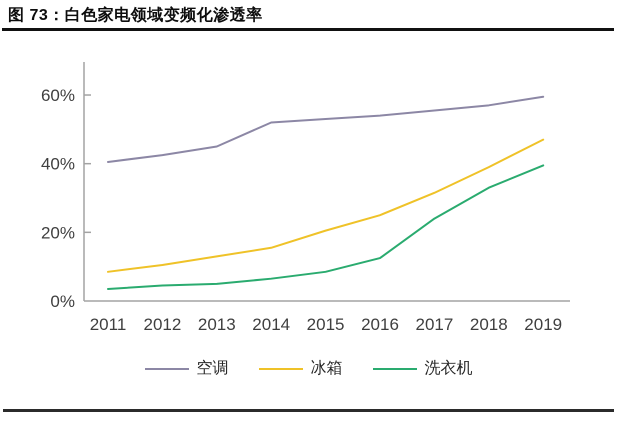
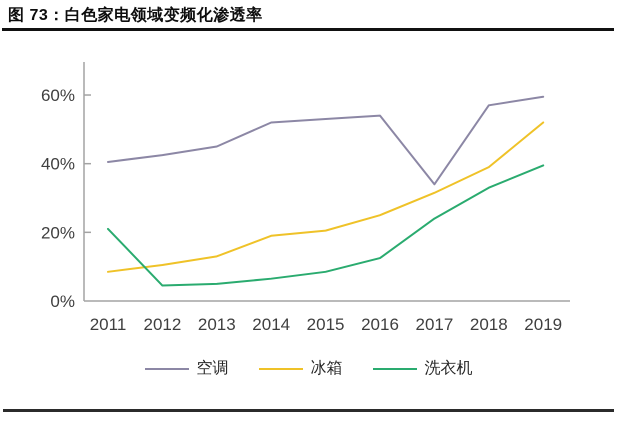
洗衣机/2011: 4% -> 21%
冰箱/2014: 16% -> 19%
空调/2017: 56% -> 34%
冰箱/2019: 47% -> 52%
